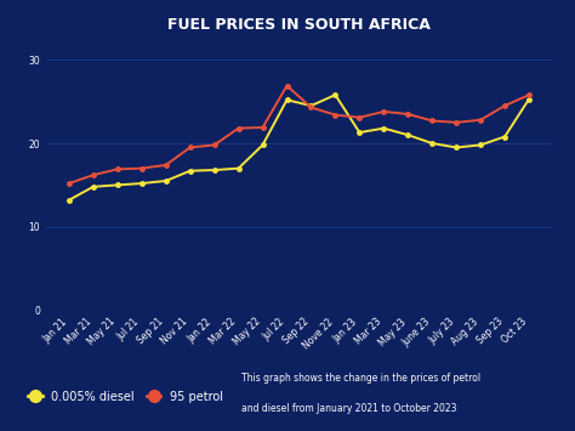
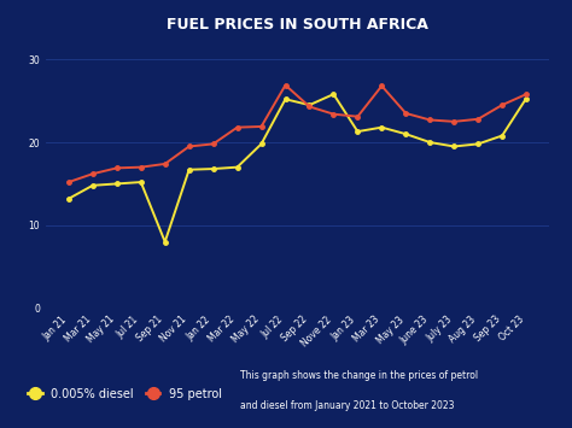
0.005% diesel/Sep 21: 15.5 -> 8.0
95 petrol/Mar 23: 23.8 -> 26.8
